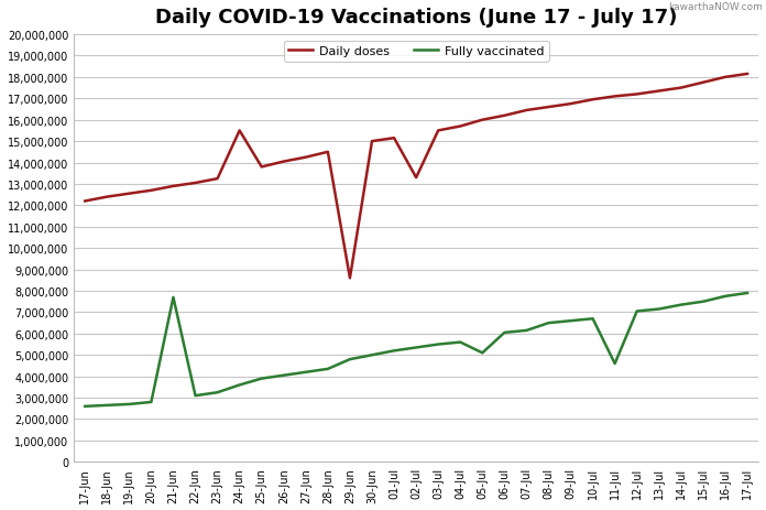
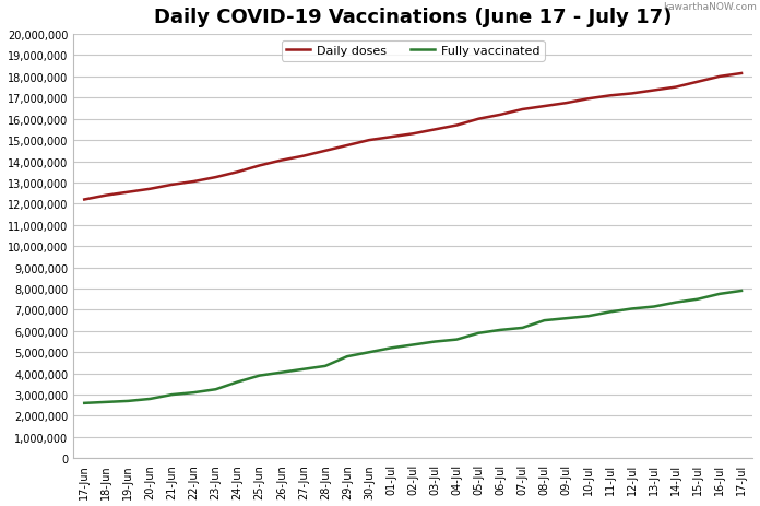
Fully vaccinated/21-Jun: 7,700,000 -> 3,000,000
Daily doses/24-Jun: 15,500,000 -> 13,500,000
Daily doses/29-Jun: 8,600,000 -> 14,800,000
Daily doses/02-Jul: 13,300,000 -> 15,300,000
Fully vaccinated/05-Jul: 5,100,000 -> 5,900,000
Fully vaccinated/11-Jul: 4,600,000 -> 6,900,000
